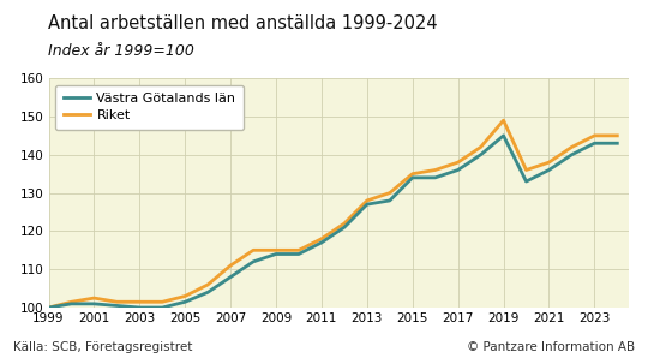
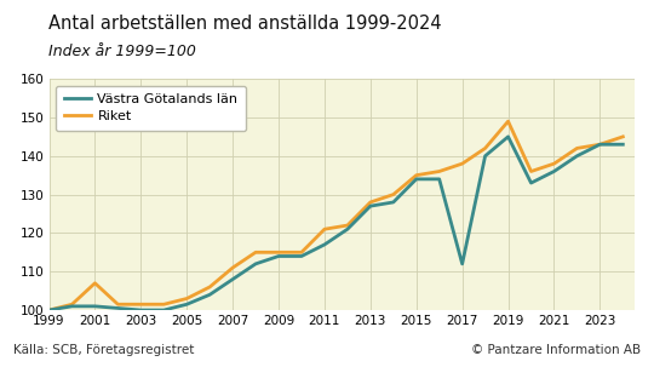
Riket/2001: 102.5 -> 107.0
Riket/2011: 118.0 -> 121.0
Västra Götalands län/2017: 136.0 -> 112.0
Riket/2023: 145.0 -> 143.0
